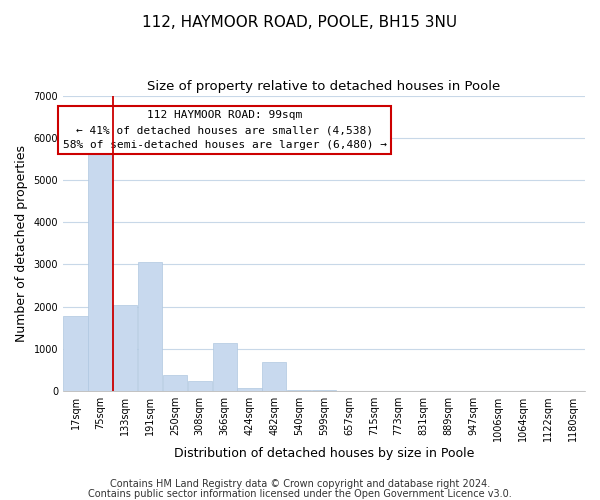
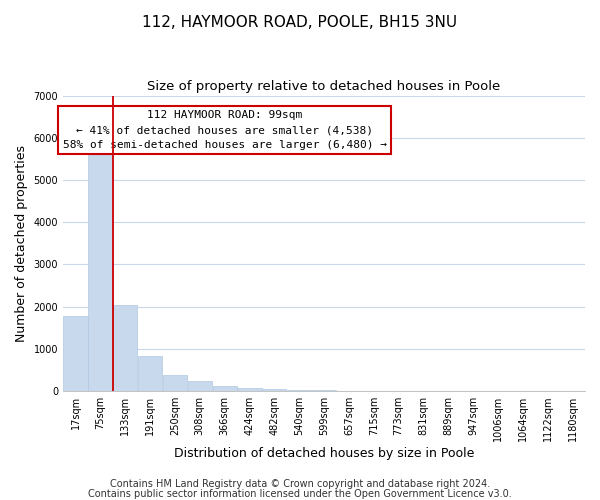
191sqm: 3050 -> 830
366sqm: 1150 -> 120
482sqm: 700 -> 50
